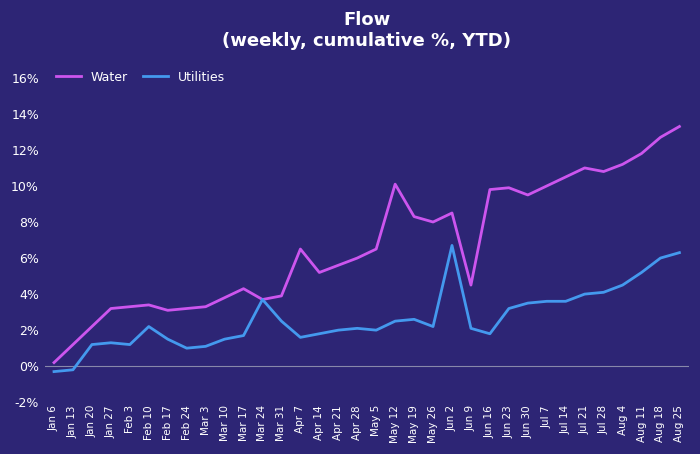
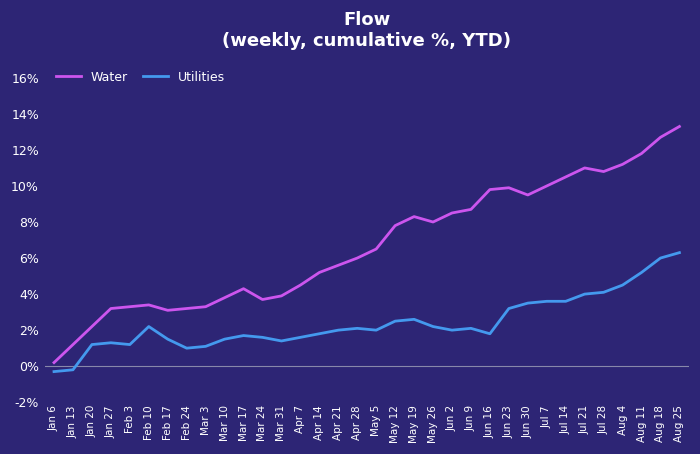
Utilities/Mar 24: 3.7% -> 1.6%
Utilities/Mar 31: 2.5% -> 1.4%
Water/Apr 7: 6.5% -> 4.5%
Water/May 12: 10.1% -> 7.8%
Utilities/Jun 2: 6.7% -> 2.0%
Water/Jun 9: 4.5% -> 8.7%
